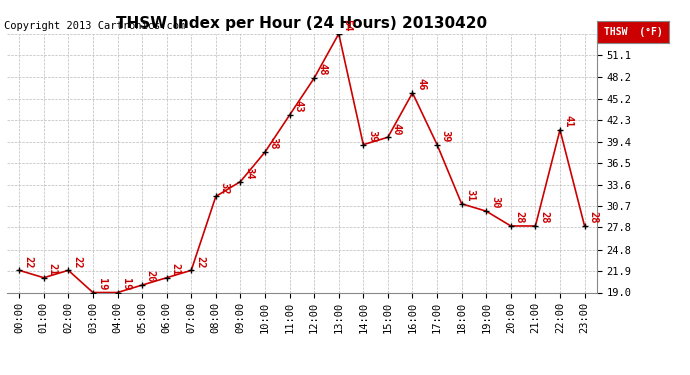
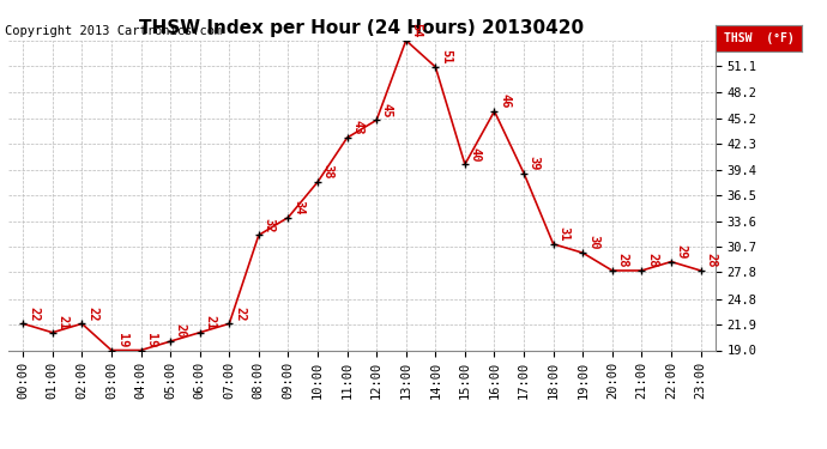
12:00: 48 -> 45
14:00: 39 -> 51
22:00: 41 -> 29
